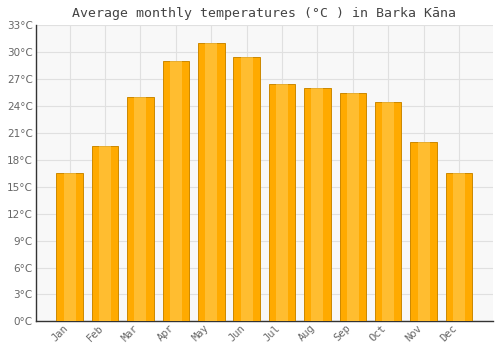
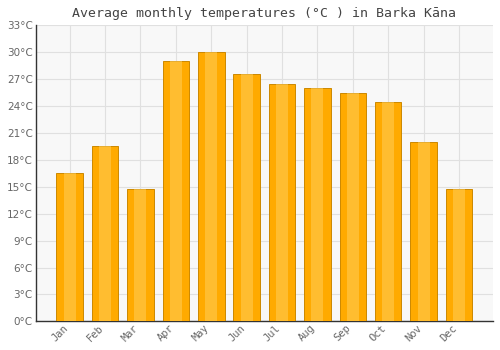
Mar: 25.0°C -> 14.8°C
May: 31.0°C -> 30.0°C
Jun: 29.5°C -> 27.6°C
Dec: 16.5°C -> 14.8°C
